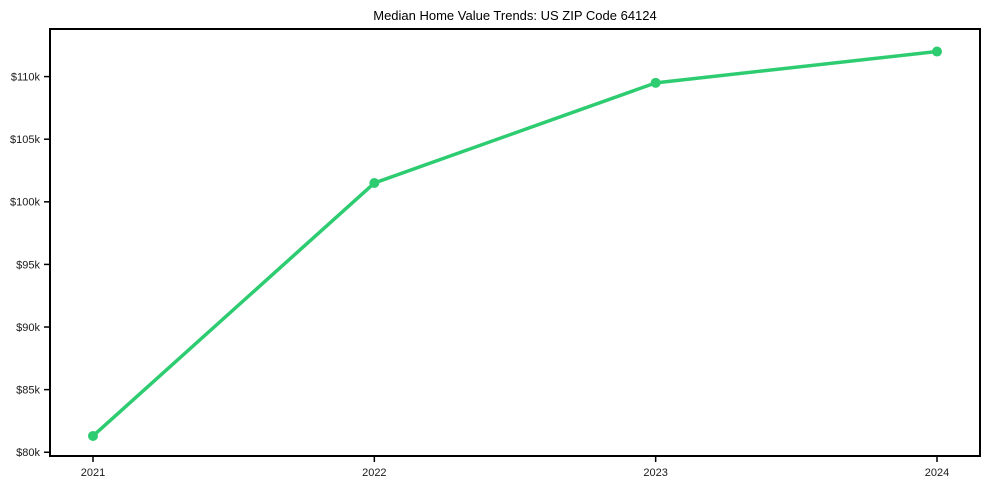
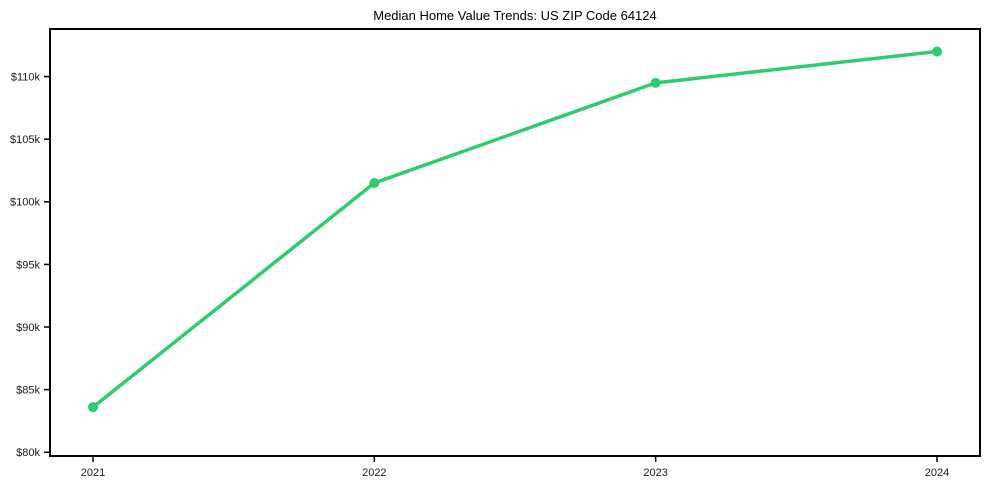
2021: $81.3k -> $83.6k
